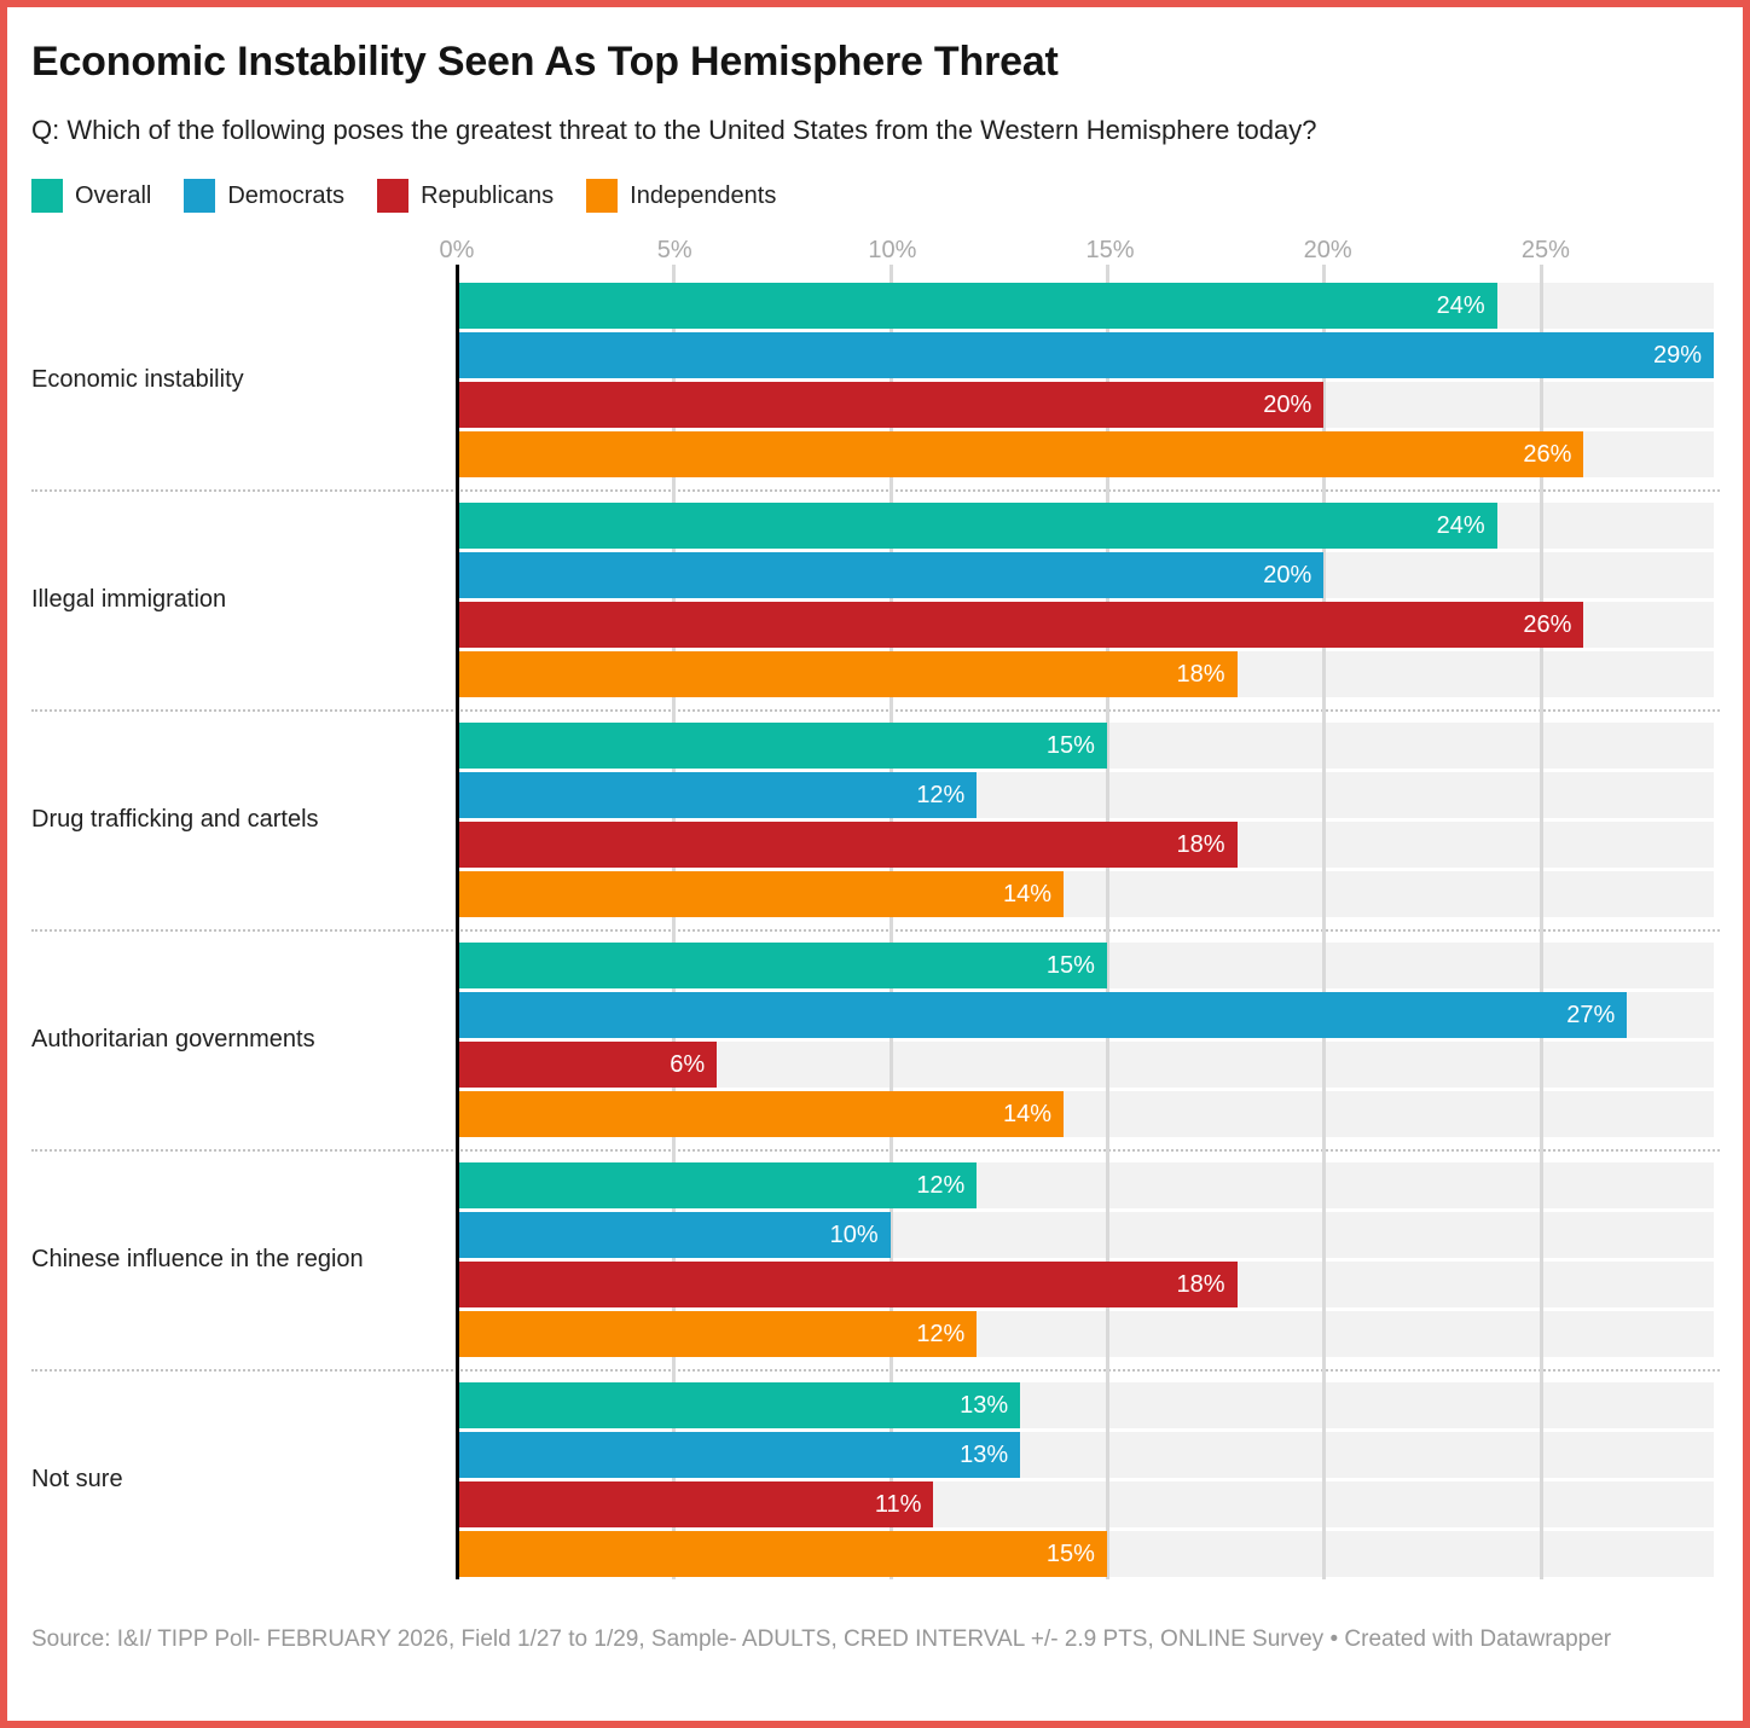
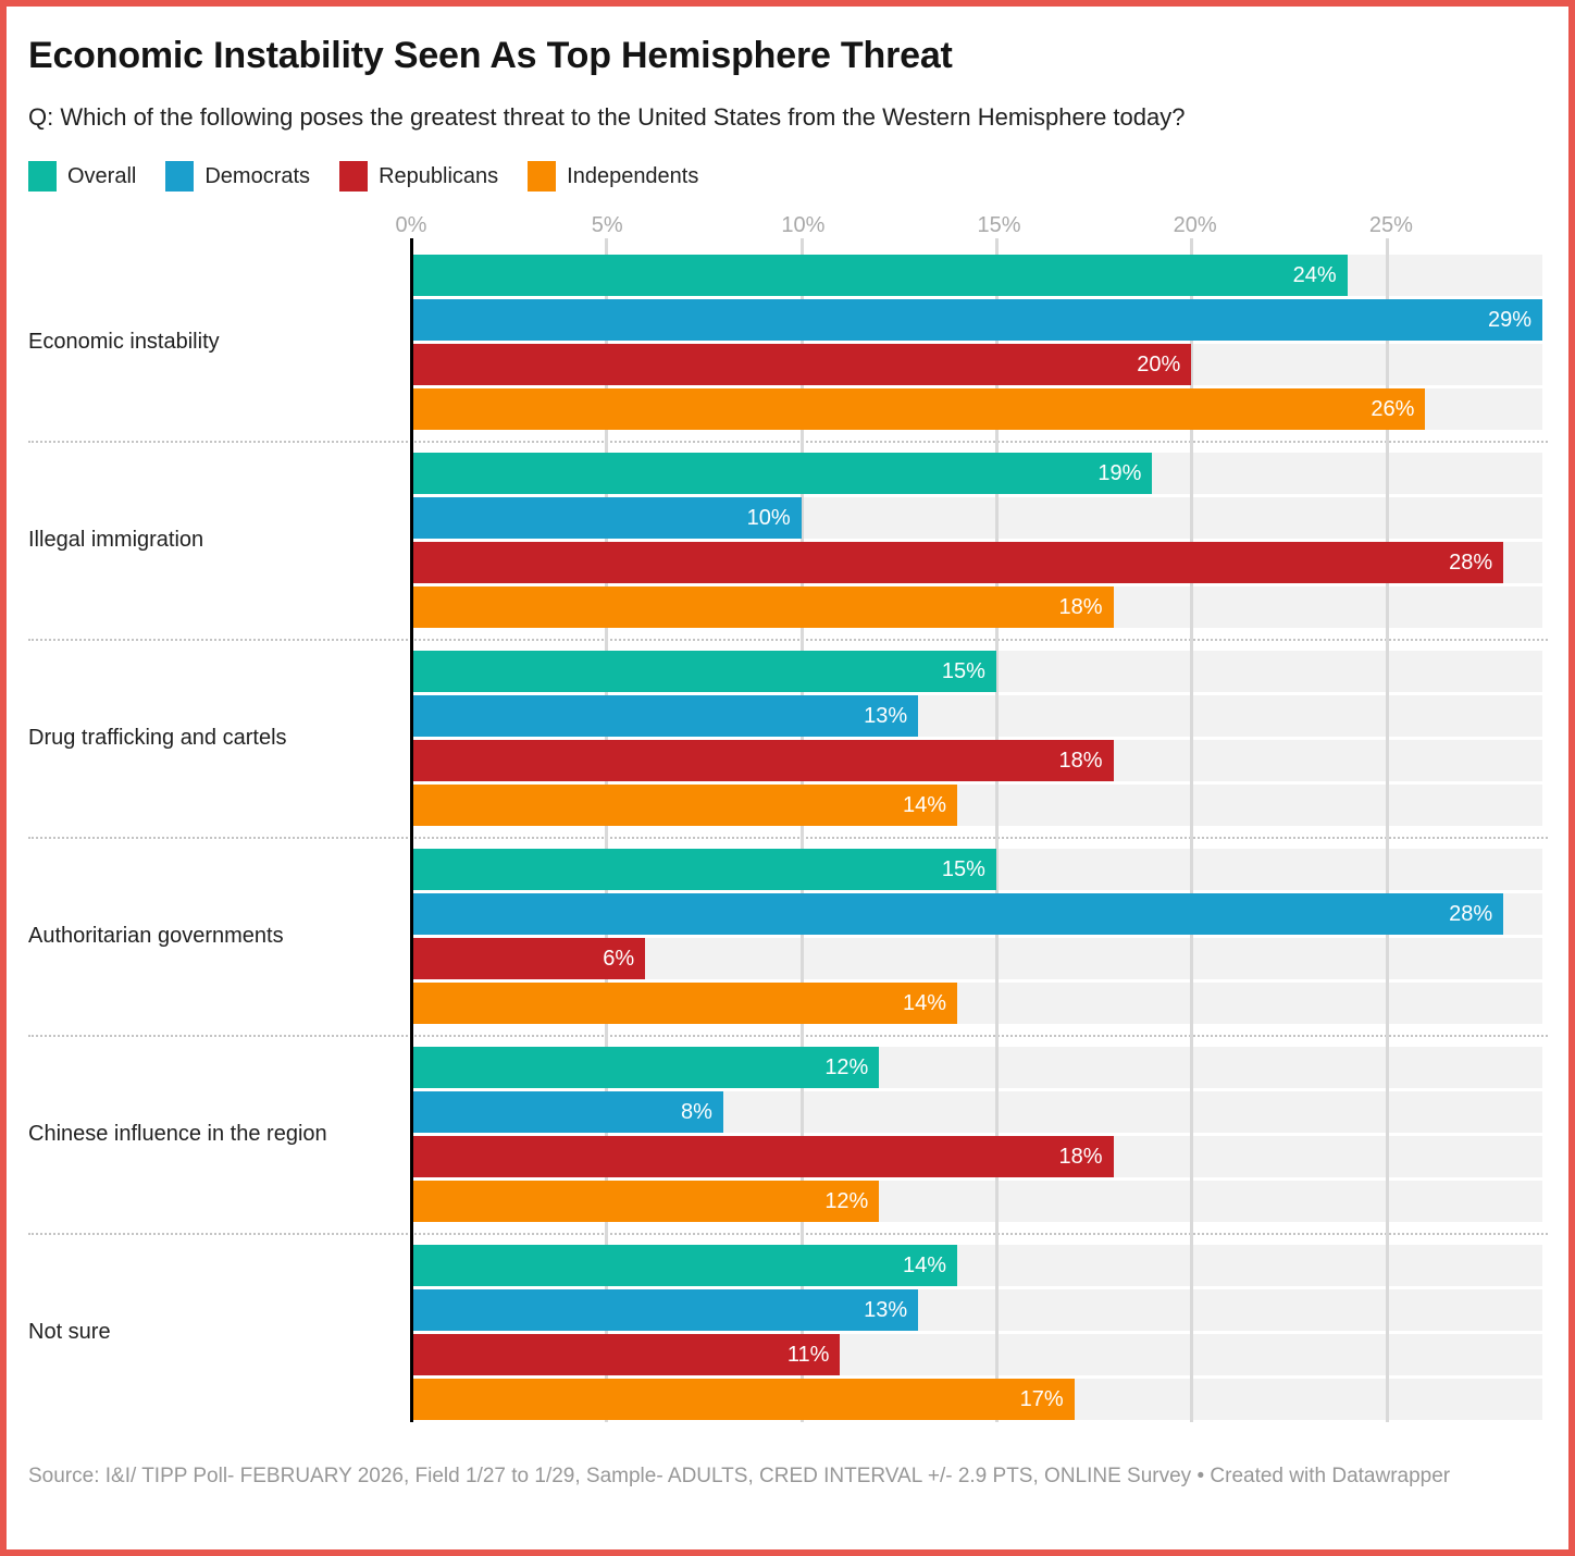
Overall/Illegal immigration: 24% -> 19%
Democrats/Illegal immigration: 20% -> 10%
Republicans/Illegal immigration: 26% -> 28%
Democrats/Drug trafficking and cartels: 12% -> 13%
Democrats/Authoritarian governments: 27% -> 28%
Democrats/Chinese influence in the region: 10% -> 8%
Overall/Not sure: 13% -> 14%
Independents/Not sure: 15% -> 17%
